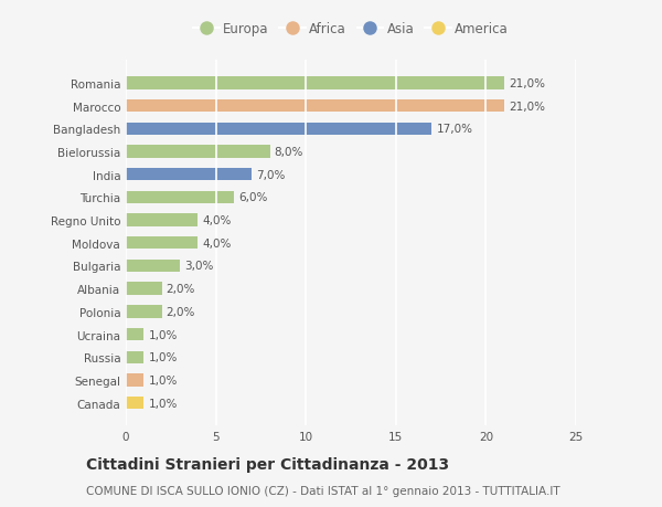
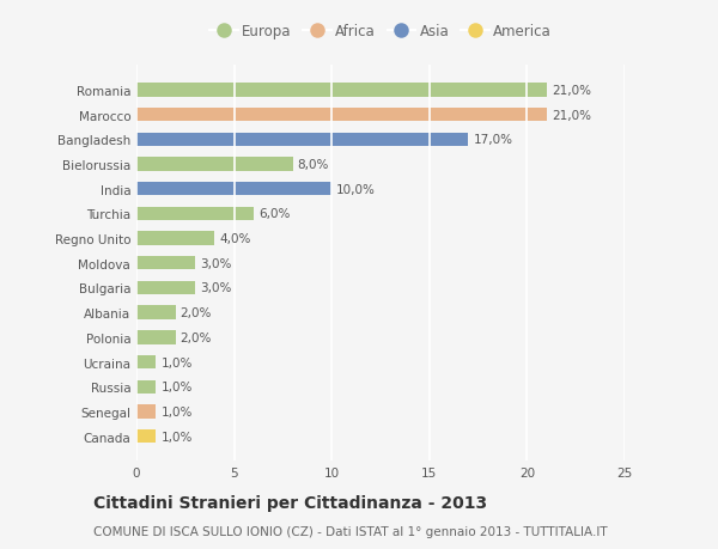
India: 7,0% -> 10,0%
Moldova: 4,0% -> 3,0%
